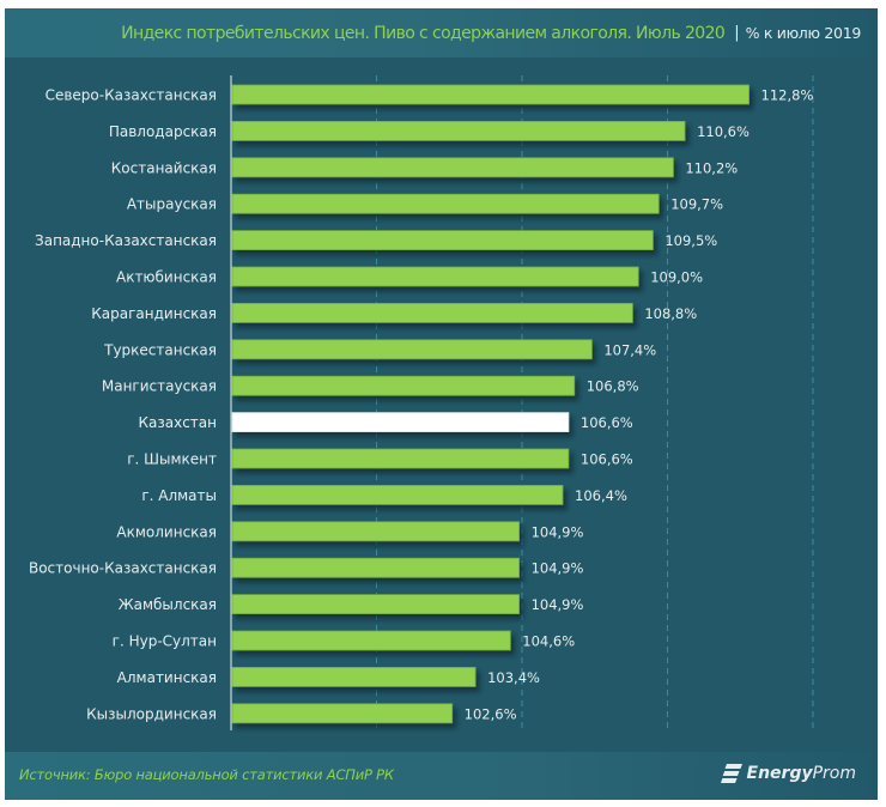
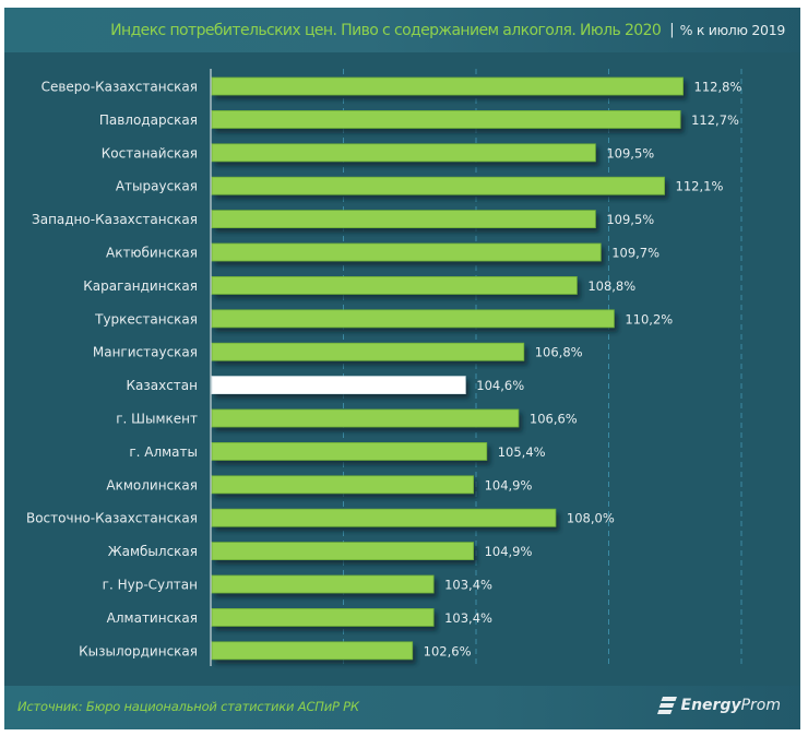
Павлодарская: 110,6% -> 112,7%
Костанайская: 110,2% -> 109,5%
Атырауская: 109,7% -> 112,1%
Актюбинская: 109,0% -> 109,7%
Туркестанская: 107,4% -> 110,2%
Казахстан: 106,6% -> 104,6%
г. Алматы: 106,4% -> 105,4%
Восточно-Казахстанская: 104,9% -> 108,0%
г. Нур-Султан: 104,6% -> 103,4%
